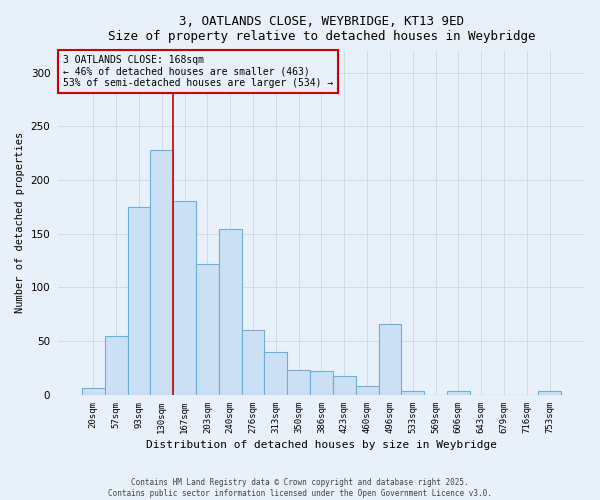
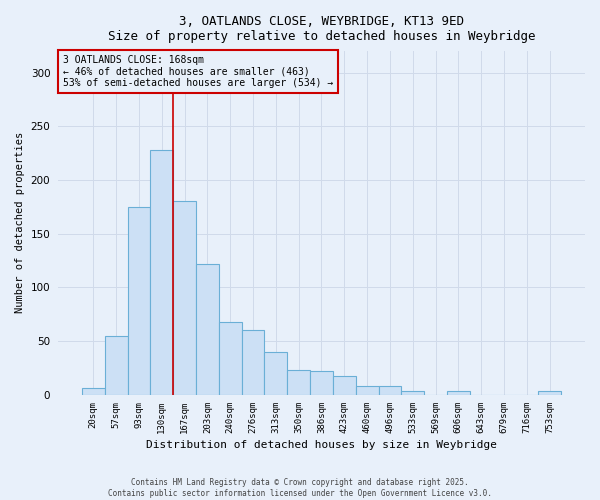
240sqm: 154 -> 68
496sqm: 66 -> 8
